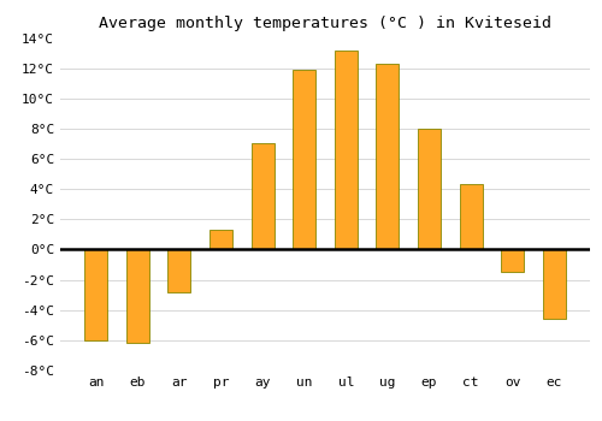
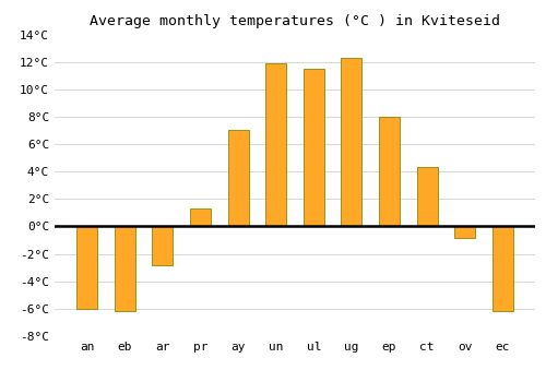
ul: 13.2°C -> 11.5°C
ov: -1.5°C -> -0.8°C
ec: -4.6°C -> -6.2°C
